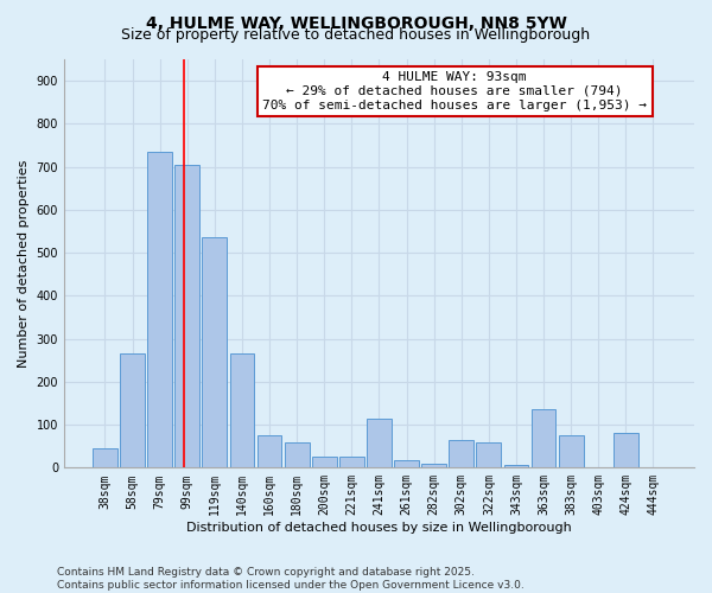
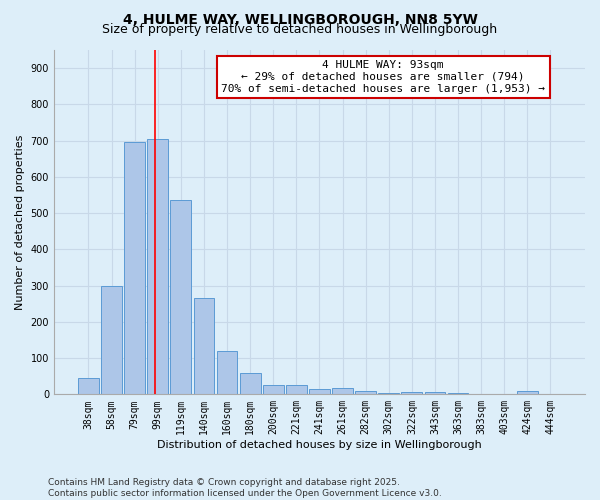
58sqm: 265 -> 300
79sqm: 735 -> 695
160sqm: 75 -> 120
241sqm: 115 -> 15
302sqm: 65 -> 5
322sqm: 60 -> 7
363sqm: 135 -> 3
383sqm: 75 -> 2
424sqm: 80 -> 8
